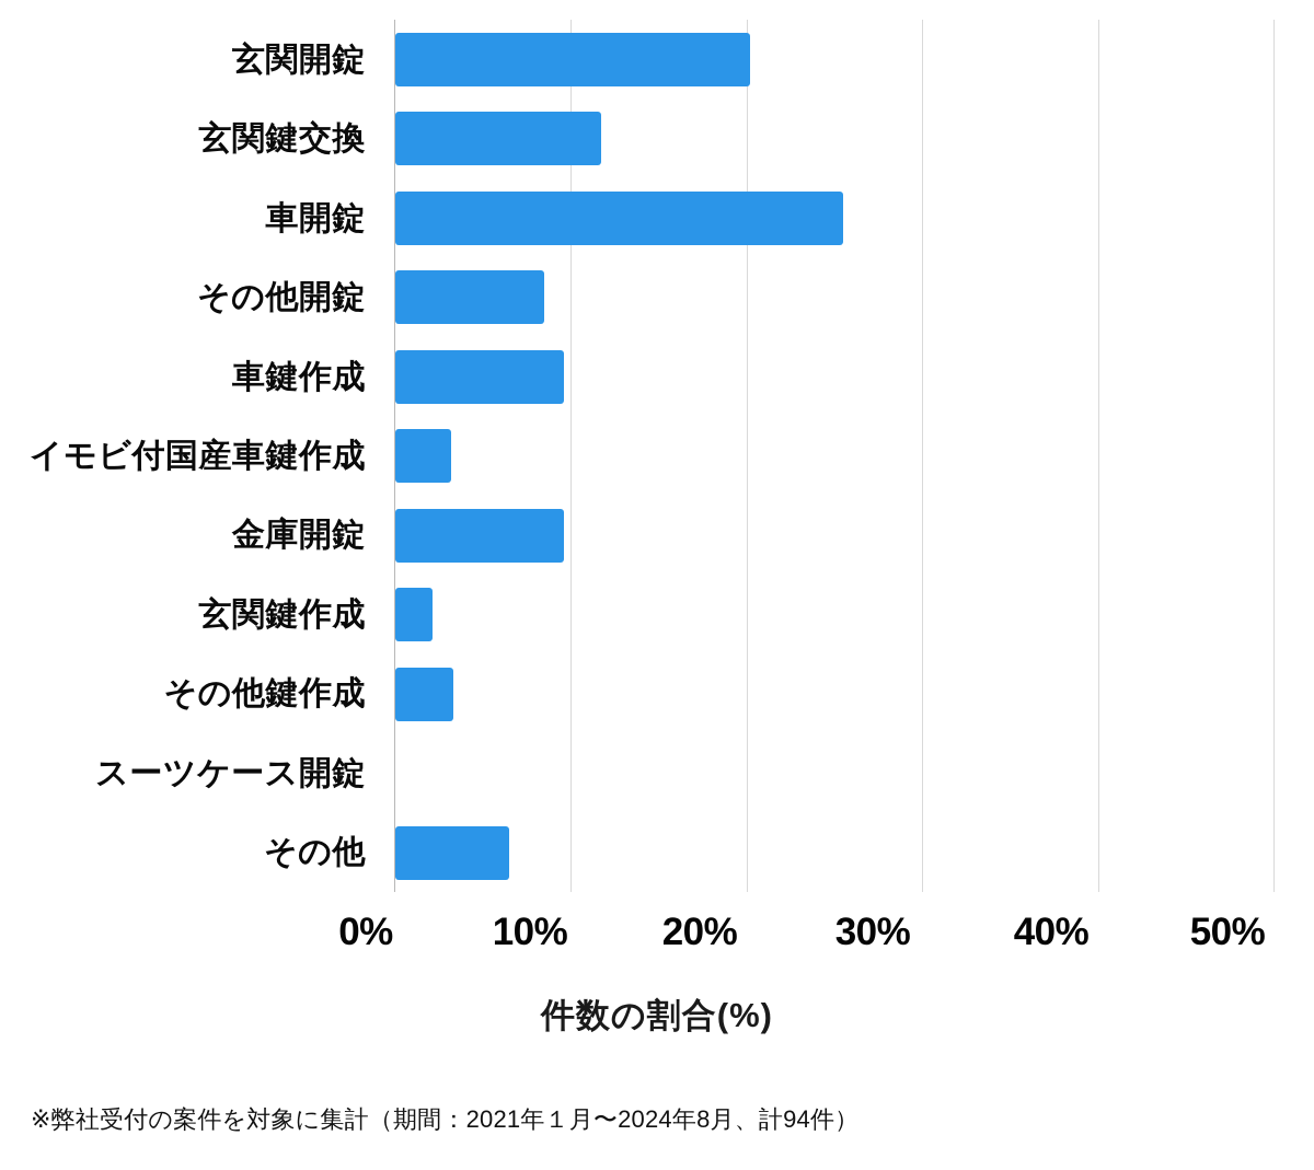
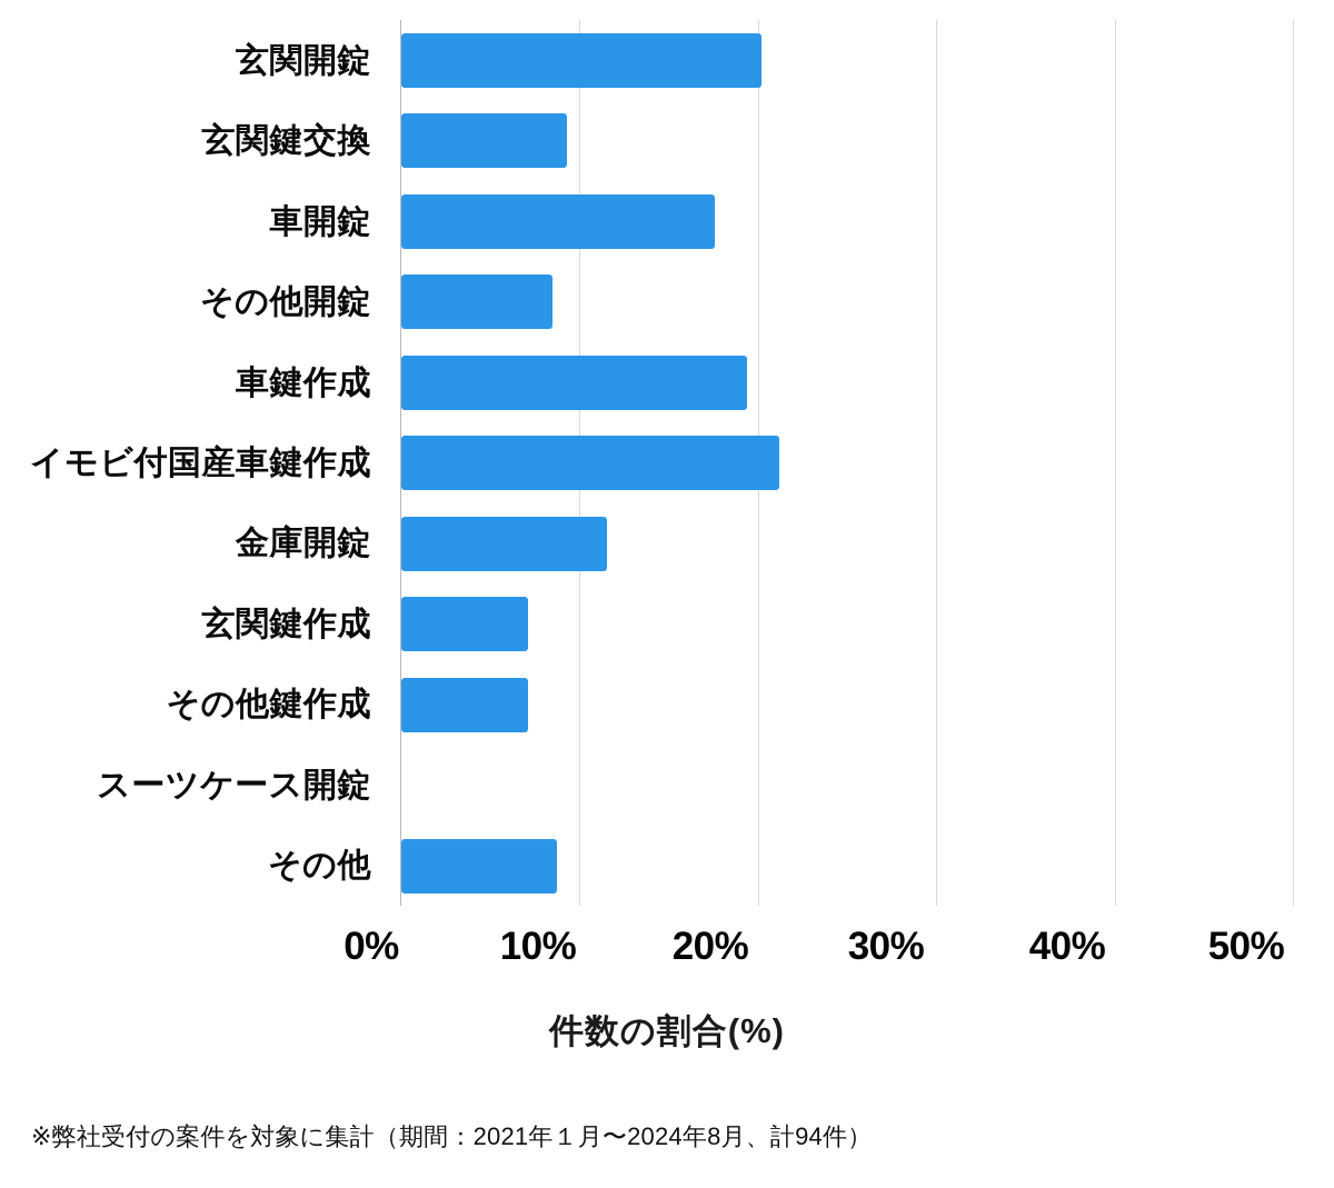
玄関鍵交換: 11.7% -> 9.3%
車開錠: 25.5% -> 17.6%
車鍵作成: 9.6% -> 19.4%
イモビ付国産車鍵作成: 3.2% -> 21.2%
金庫開錠: 9.6% -> 11.5%
玄関鍵作成: 2.1% -> 7.1%
その他鍵作成: 3.3% -> 7.1%
その他: 6.5% -> 8.7%
